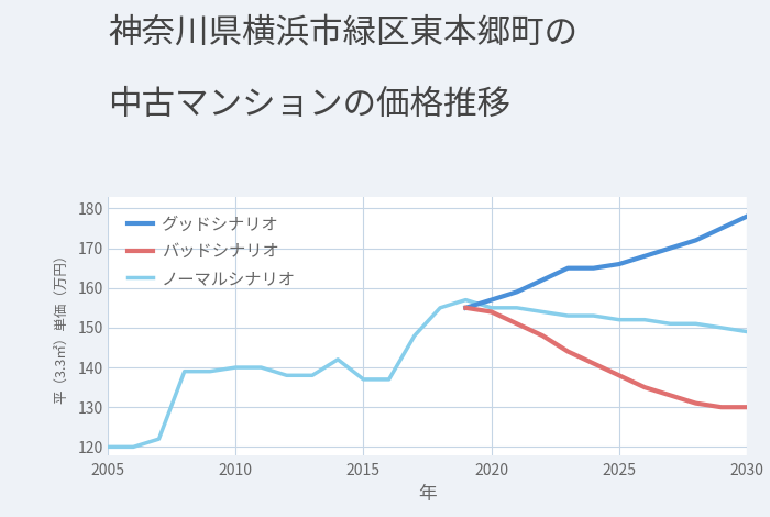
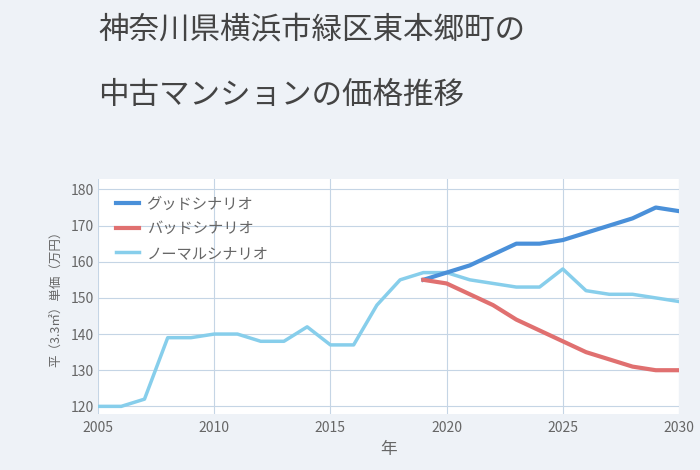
ノーマルシナリオ/2020: 155 -> 157
ノーマルシナリオ/2025: 152 -> 158
グッドシナリオ/2030: 178 -> 174
